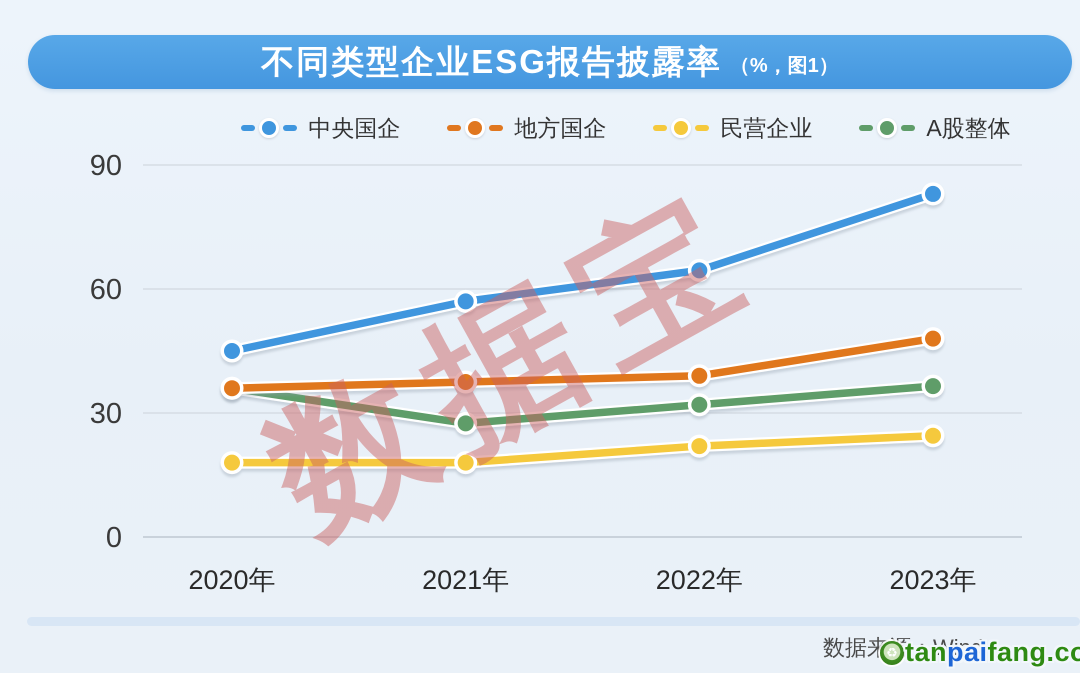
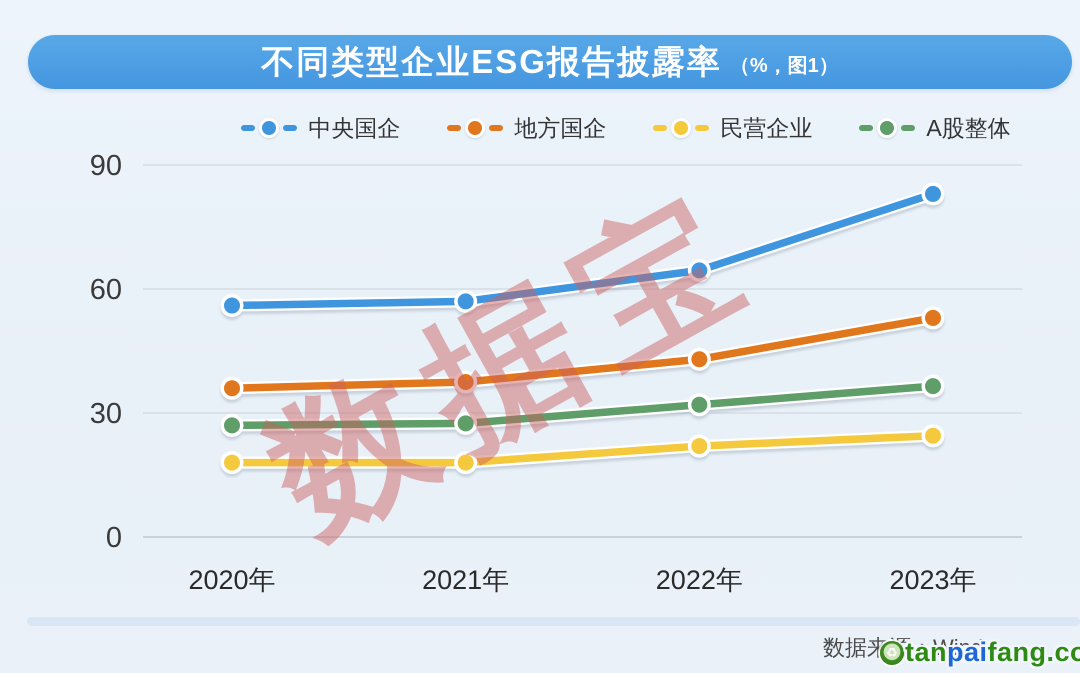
中央国企/2020年: 45 -> 56
A股整体/2020年: 36 -> 27
地方国企/2022年: 39 -> 43
地方国企/2023年: 48 -> 53
